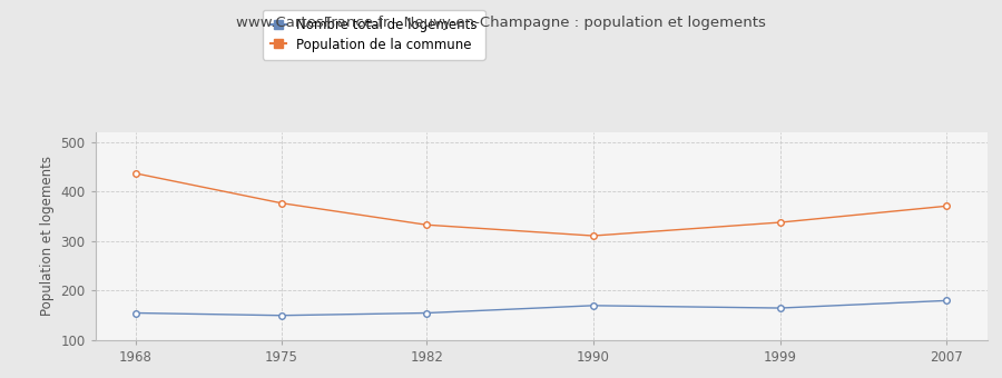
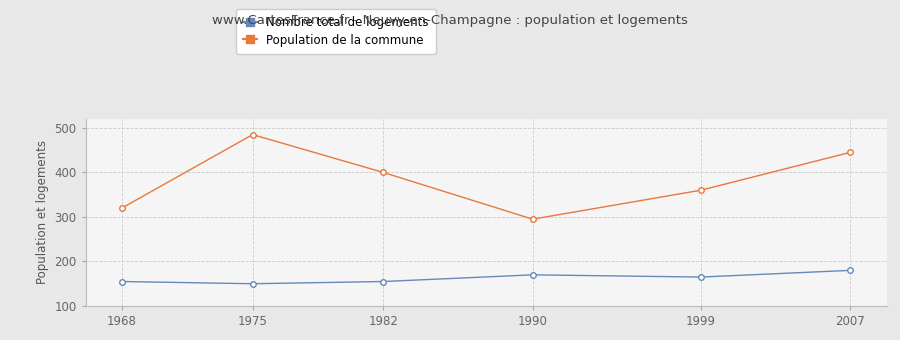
Population de la commune/1968: 437 -> 320
Population de la commune/1975: 377 -> 485
Population de la commune/1982: 333 -> 400
Population de la commune/1990: 311 -> 295
Population de la commune/1999: 338 -> 360
Population de la commune/2007: 371 -> 445
